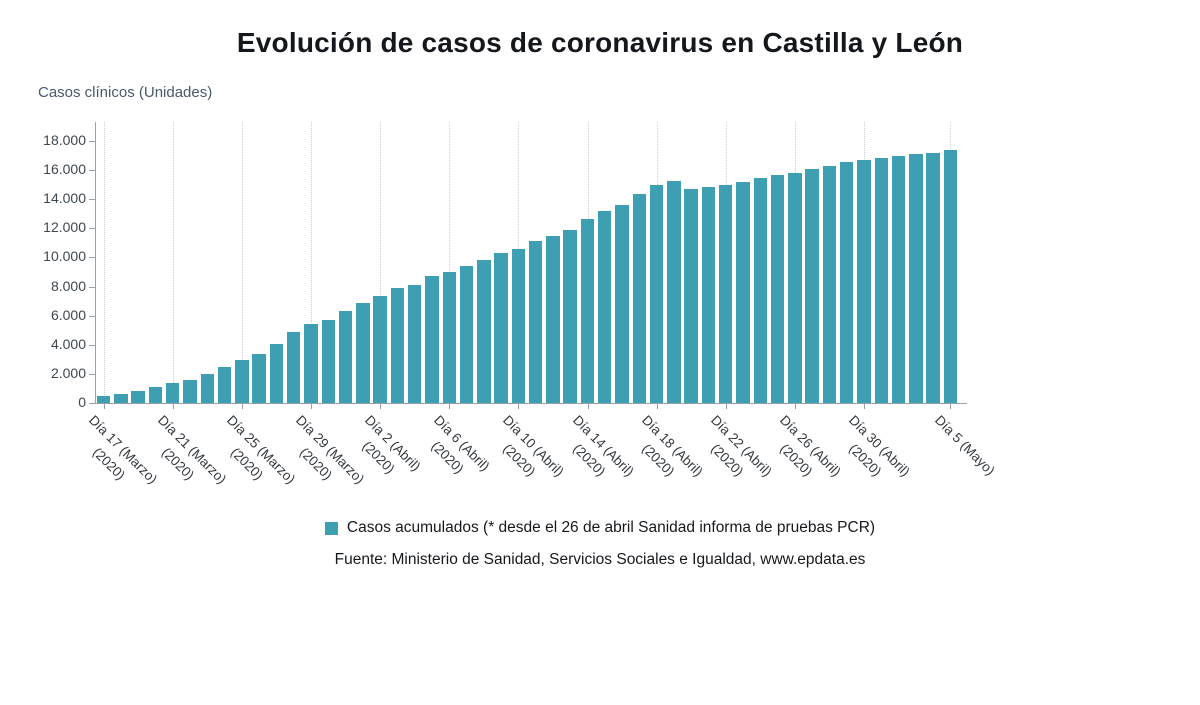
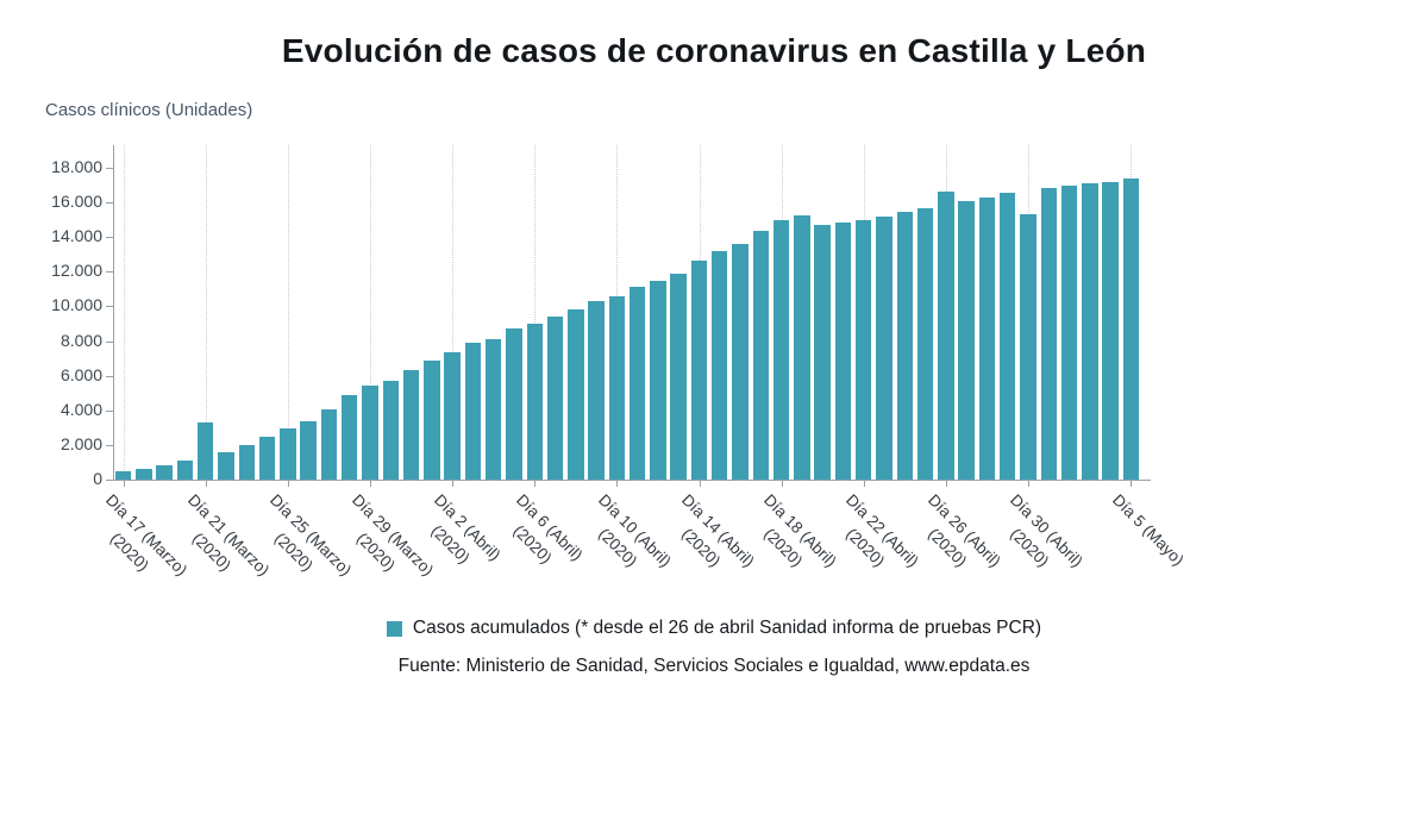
Día 21 (Marzo) (2020): 1400 -> 3300
Día 26 (Abril) (2020): 15800 -> 16600
Día 30 (Abril) (2020): 16700 -> 15300
